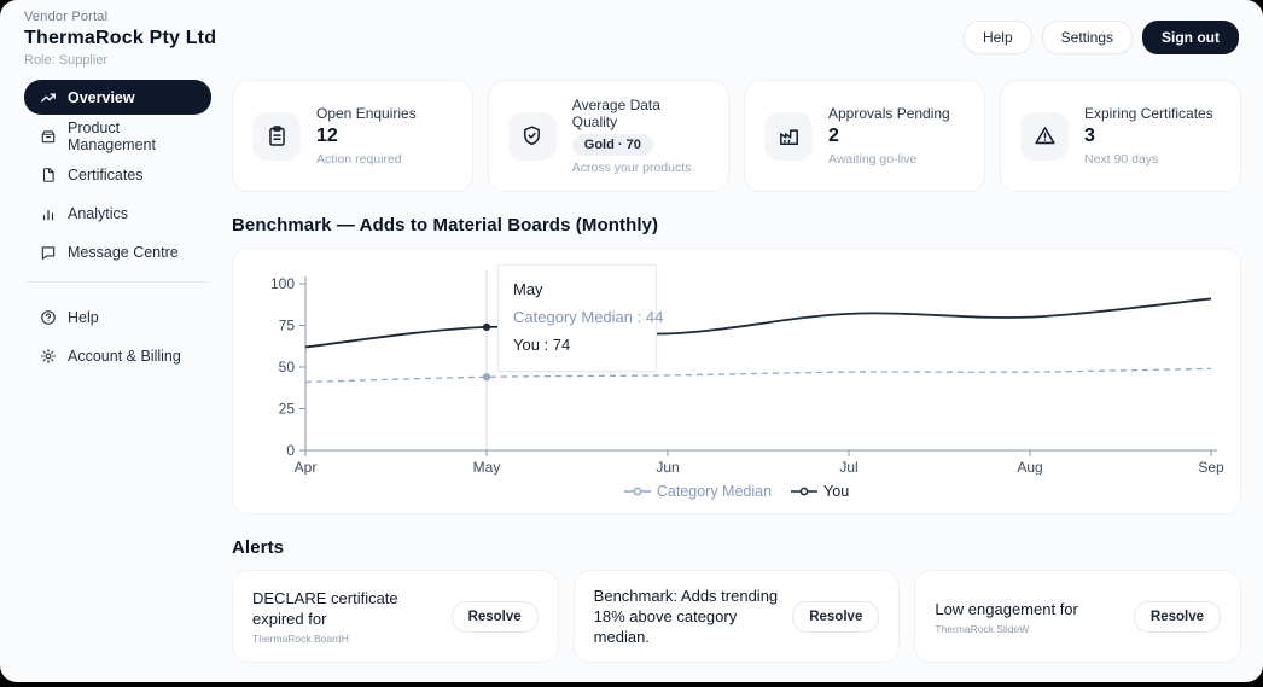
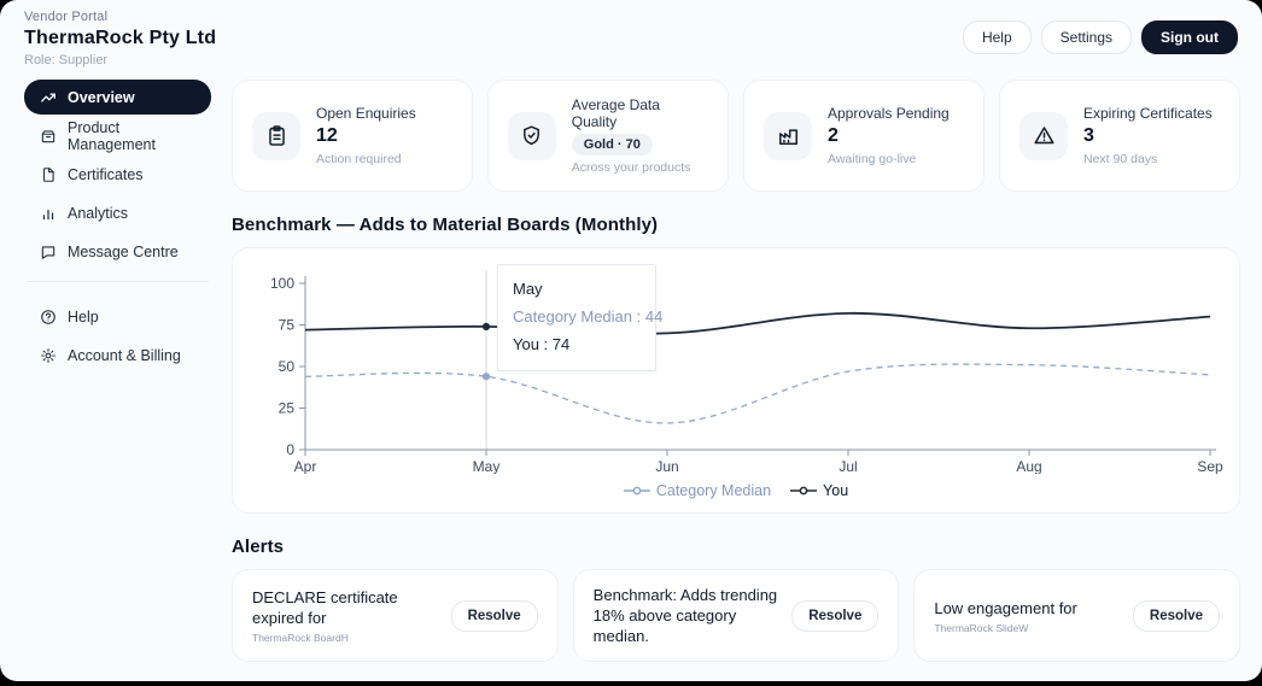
Category Median/Apr: 41 -> 44
You/Apr: 62 -> 72
Category Median/Jun: 45 -> 16
Category Median/Aug: 47 -> 51
You/Aug: 80 -> 73
Category Median/Sep: 49 -> 45
You/Sep: 91 -> 80
